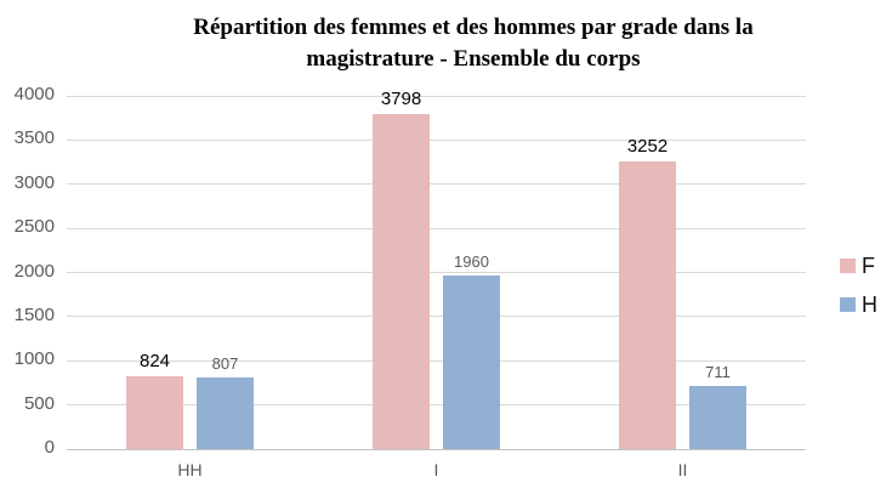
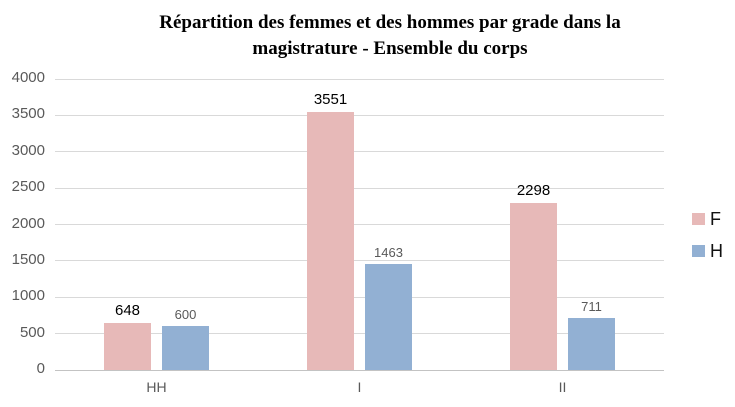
F/HH: 824 -> 648
H/HH: 807 -> 600
F/I: 3798 -> 3551
H/I: 1960 -> 1463
F/II: 3252 -> 2298
